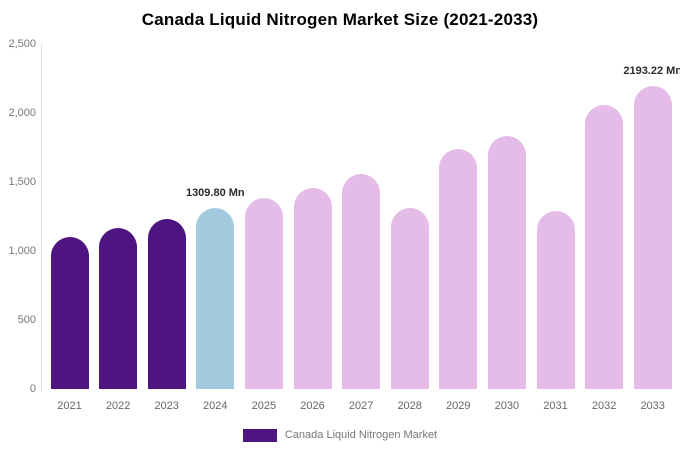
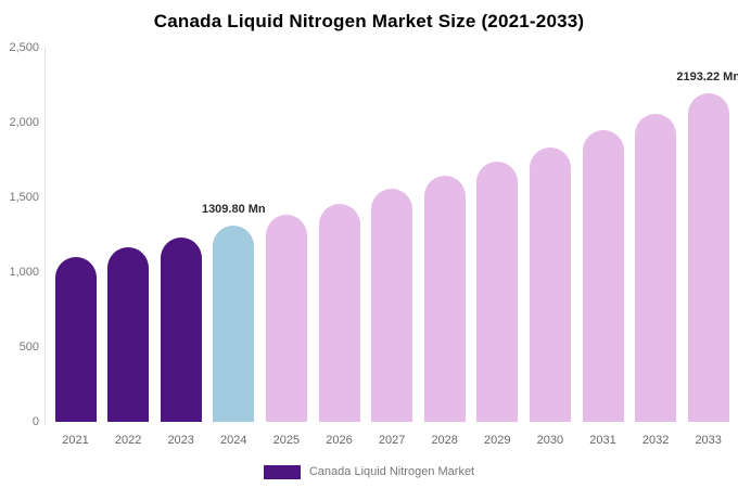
2028: 1310 -> 1650
2031: 1290 -> 1950
